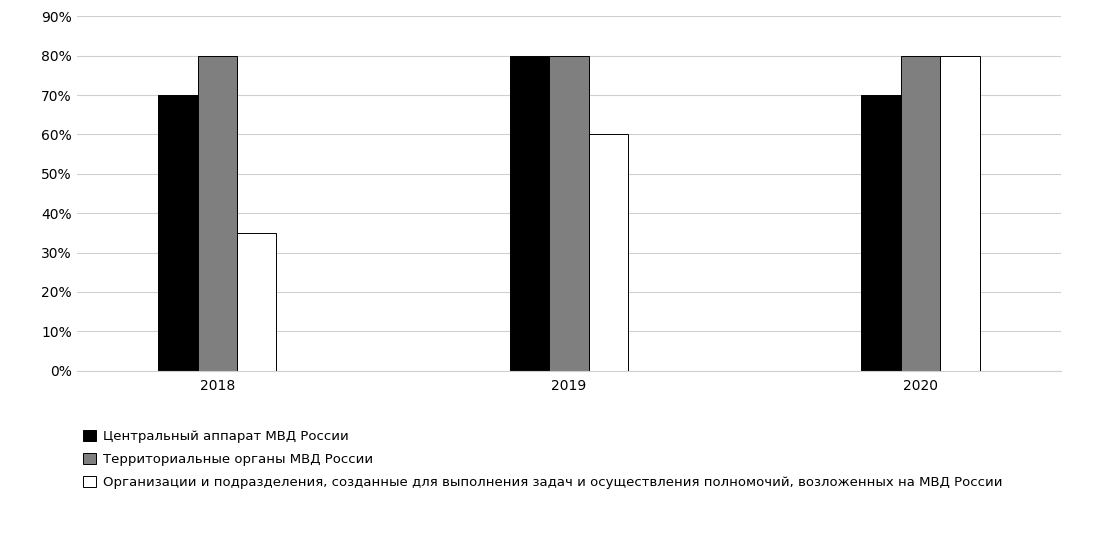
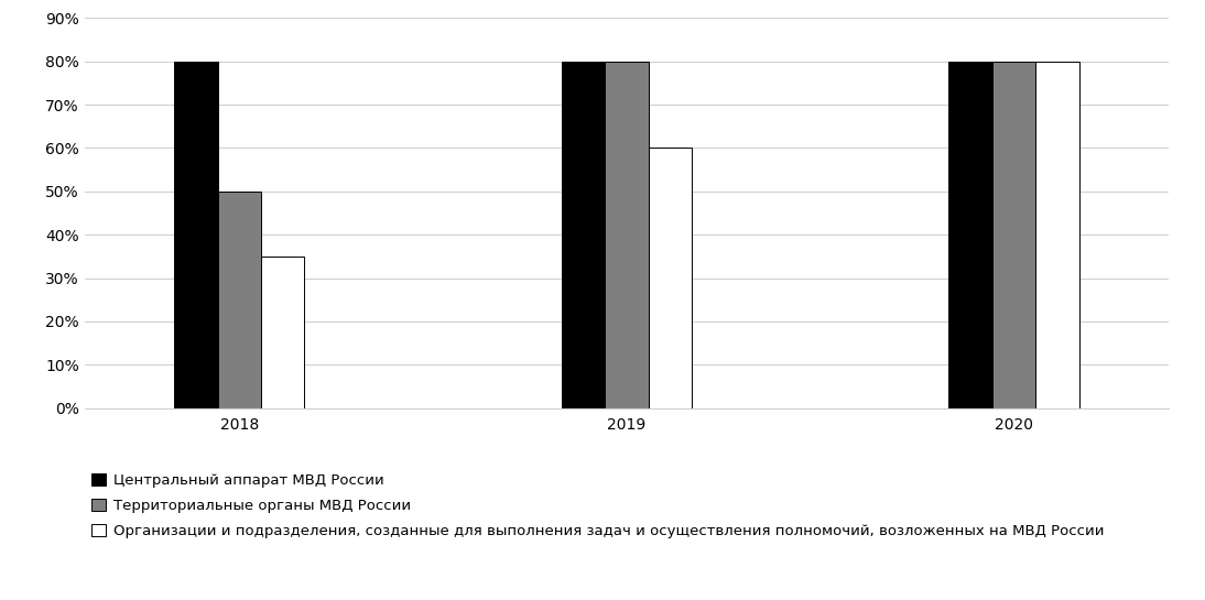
Центральный аппарат МВД России/2018: 70% -> 80%
Территориальные органы МВД России/2018: 80% -> 50%
Центральный аппарат МВД России/2020: 70% -> 80%
